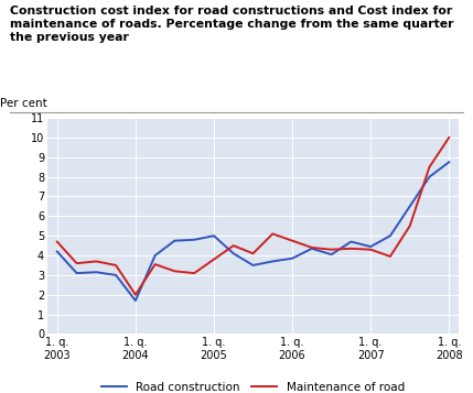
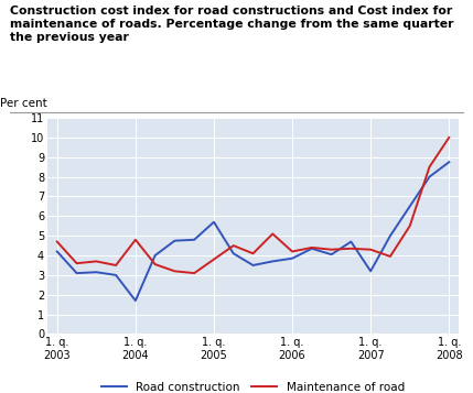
Maintenance of road/1. q. 2004: 2.0 -> 4.8
Road construction/1. q. 2005: 5.0 -> 5.7
Maintenance of road/1. q. 2006: 4.8 -> 4.2
Road construction/1. q. 2007: 4.5 -> 3.2
